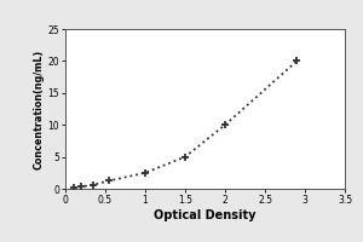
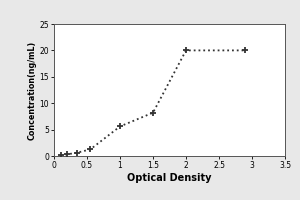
1: 2.5 -> 5.6
1.5: 5.0 -> 8.2
2: 10.0 -> 20.0
